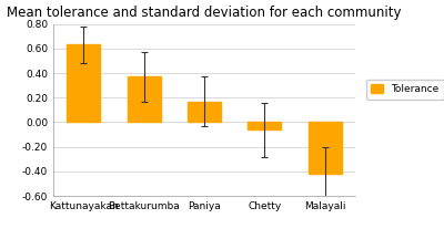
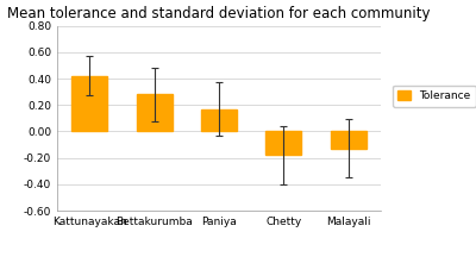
Kattunayakan: 0.63 -> 0.42
Bettakurumba: 0.37 -> 0.28
Chetty: -0.06 -> -0.18
Malayali: -0.42 -> -0.13
